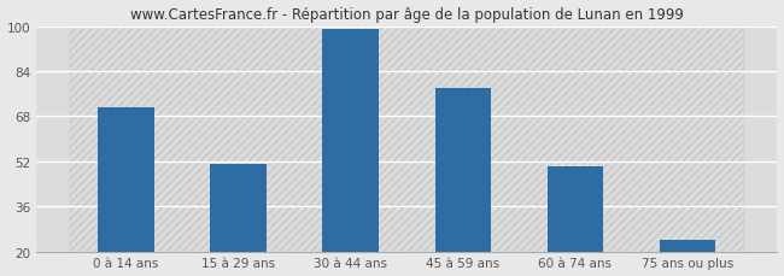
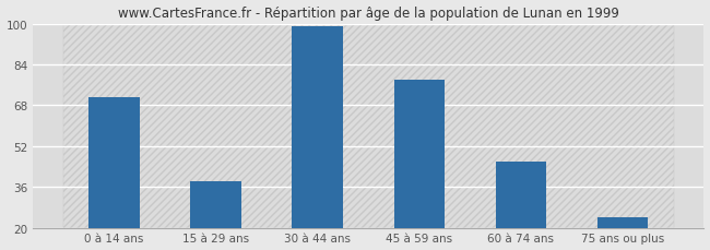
15 à 29 ans: 51 -> 38
60 à 74 ans: 50 -> 46
